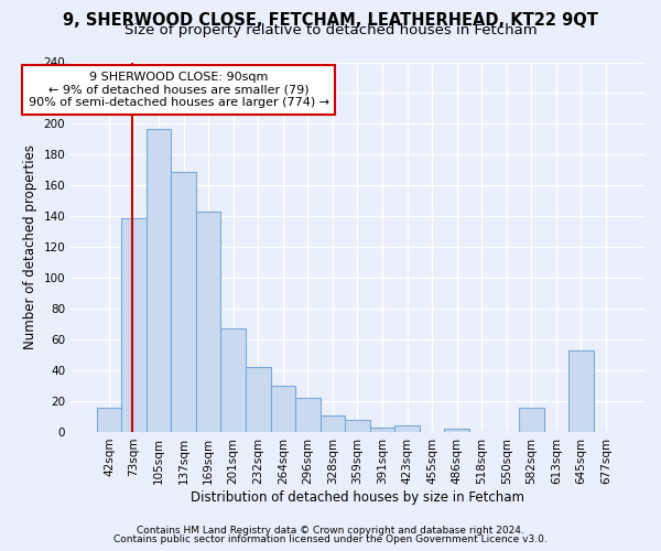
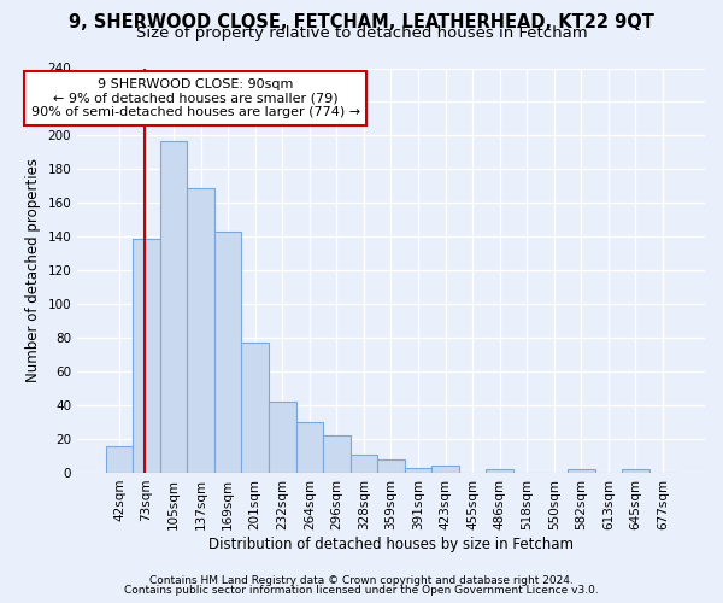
201sqm: 67 -> 77
582sqm: 16 -> 2
645sqm: 53 -> 2
